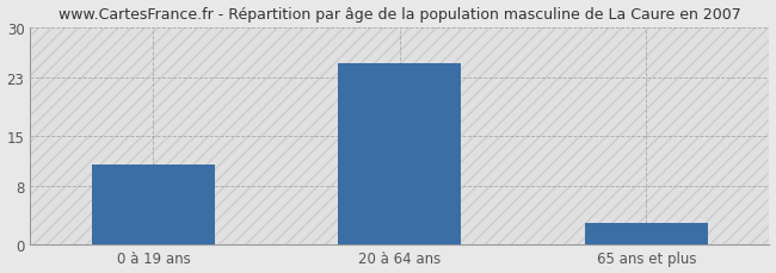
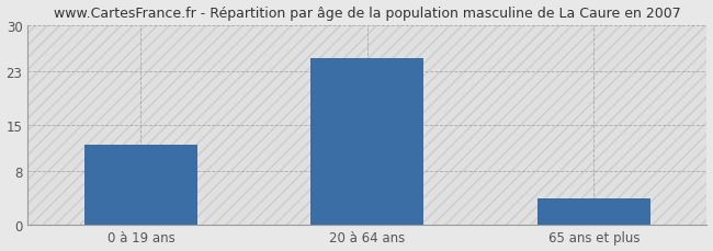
0 à 19 ans: 11 -> 12
65 ans et plus: 3 -> 4
